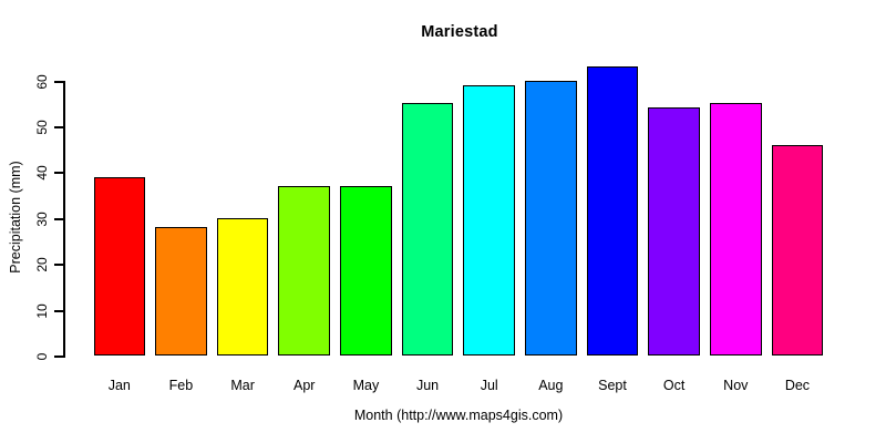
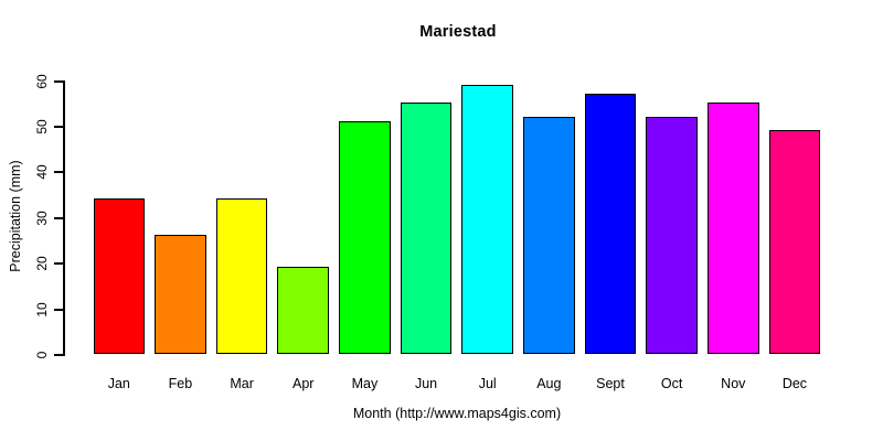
Jan: 39 -> 34
Feb: 28 -> 26
Mar: 30 -> 34
Apr: 37 -> 19
May: 37 -> 51
Aug: 60 -> 52
Sept: 63 -> 57
Oct: 54 -> 52
Dec: 46 -> 49
